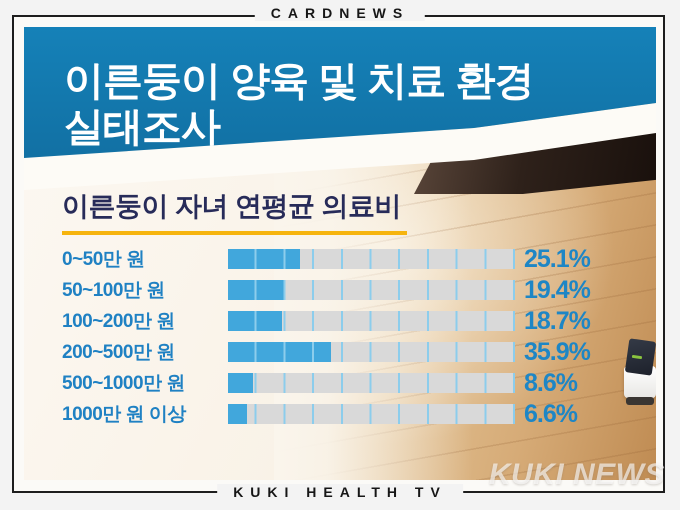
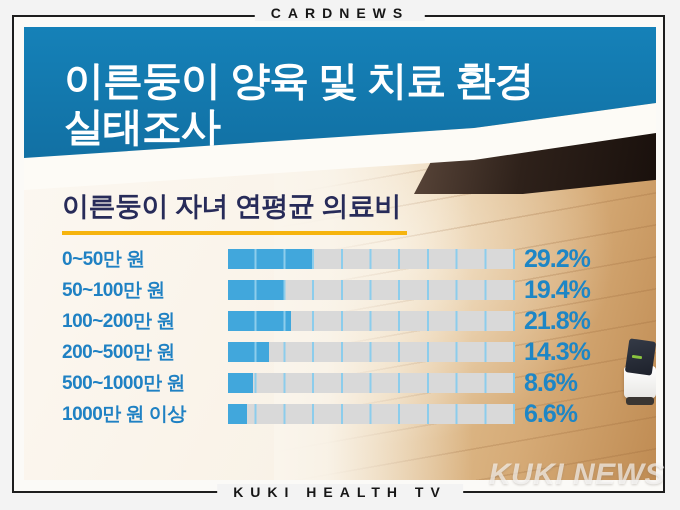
0~50만 원: 25.1% -> 29.2%
100~200만 원: 18.7% -> 21.8%
200~500만 원: 35.9% -> 14.3%
